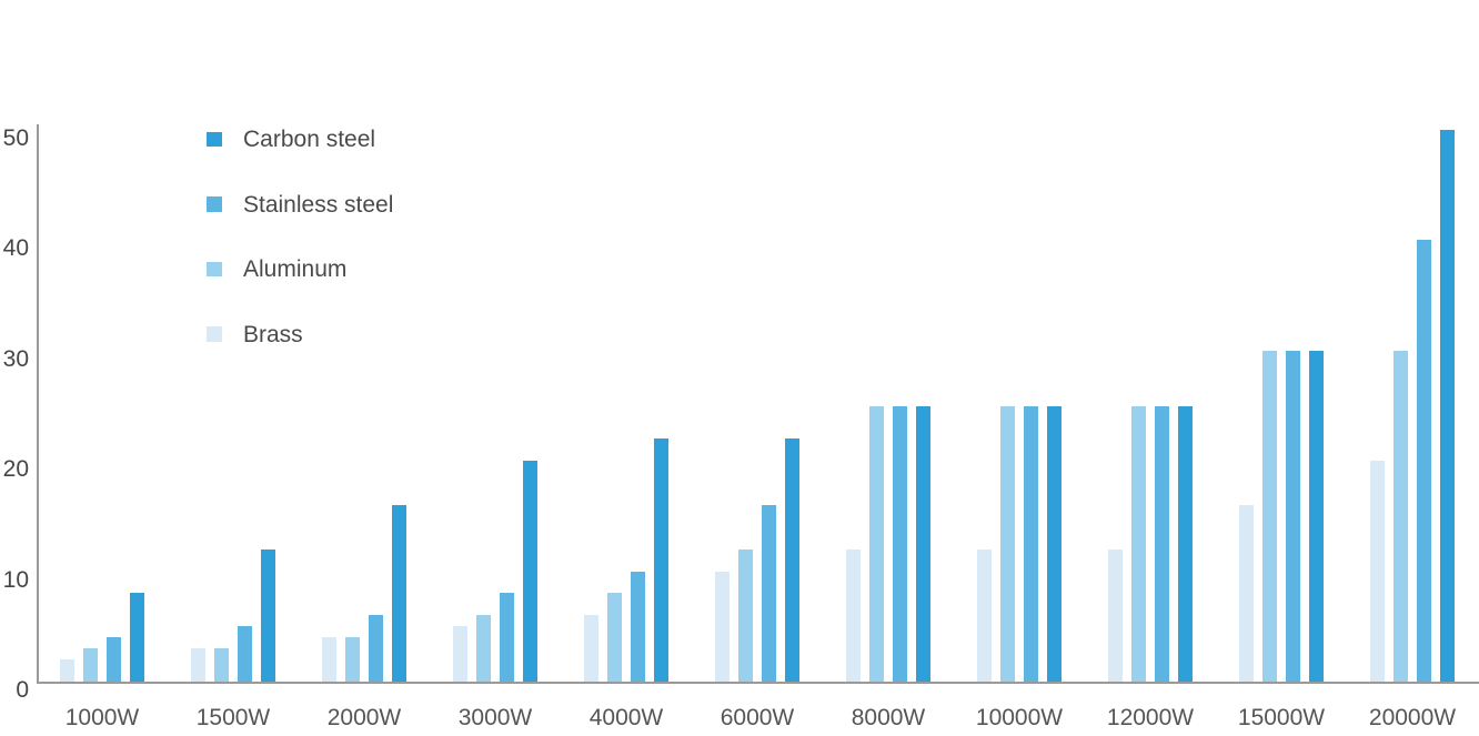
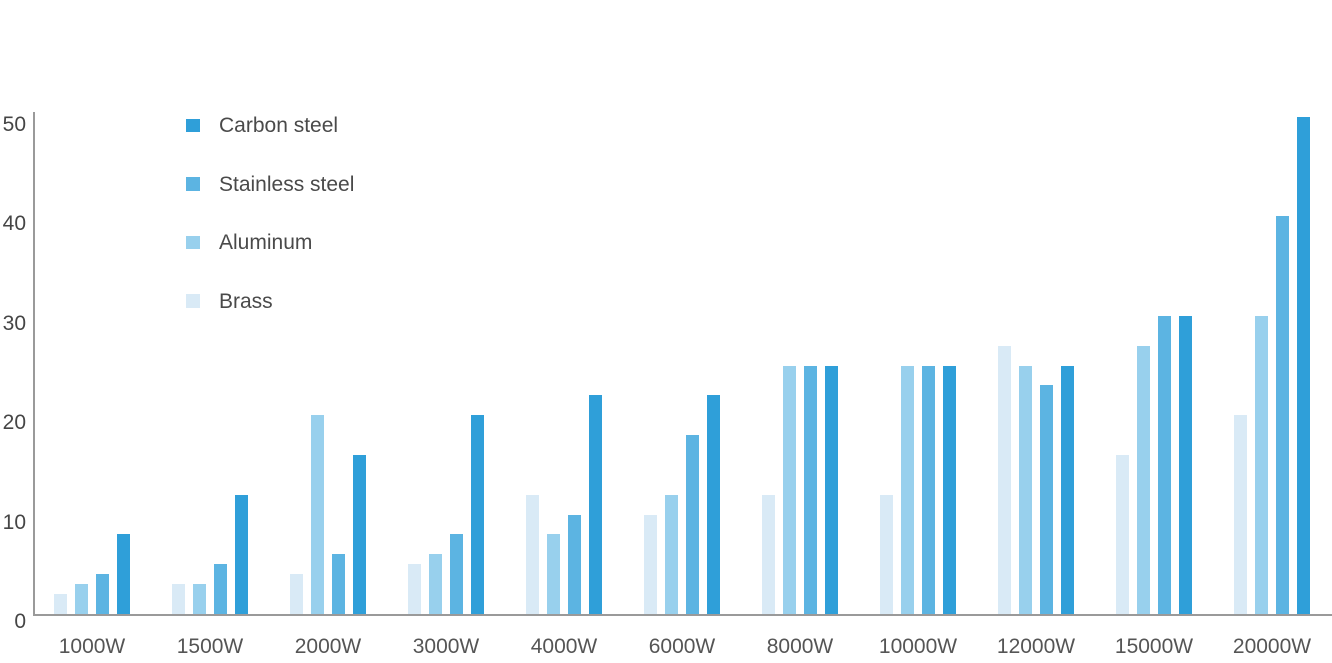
Aluminum/2000W: 4 -> 20
Brass/4000W: 6 -> 12
Stainless steel/6000W: 16 -> 18
Brass/12000W: 12 -> 27
Stainless steel/12000W: 25 -> 23
Aluminum/15000W: 30 -> 27
